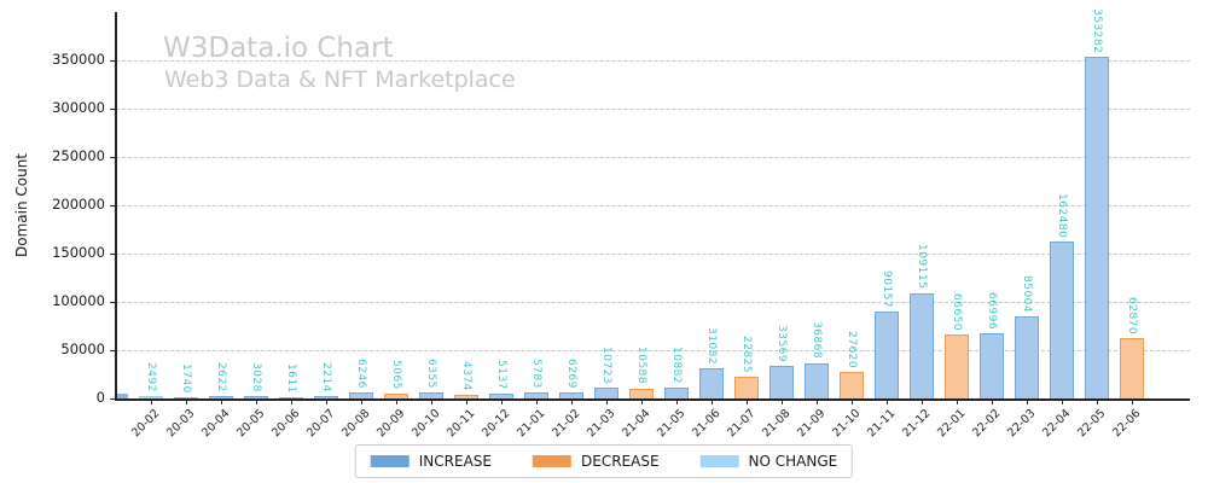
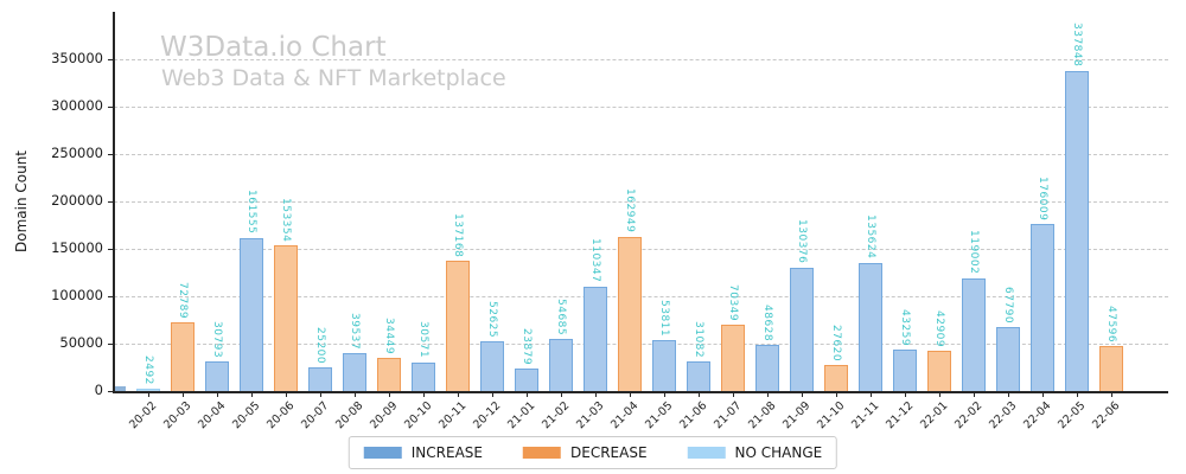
20-03: 1740 -> 72789
20-04: 2622 -> 30793
20-05: 3028 -> 161555
20-06: 1611 -> 153354
20-07: 2214 -> 25200
20-08: 6246 -> 39537
20-09: 5065 -> 34449
20-10: 6355 -> 30571
20-11: 4374 -> 137168
20-12: 5137 -> 52625
21-01: 5783 -> 23879
21-02: 6269 -> 54685
21-03: 10723 -> 110347
21-04: 10588 -> 162949
21-05: 10882 -> 53811
21-07: 22825 -> 70349
21-08: 33569 -> 48628
21-09: 36868 -> 130376
21-11: 90157 -> 135624
21-12: 109115 -> 43259
22-01: 66650 -> 42909
22-02: 66996 -> 119002
22-03: 85004 -> 67790
22-04: 162480 -> 176009
22-05: 353282 -> 337848
22-06: 62870 -> 47596
